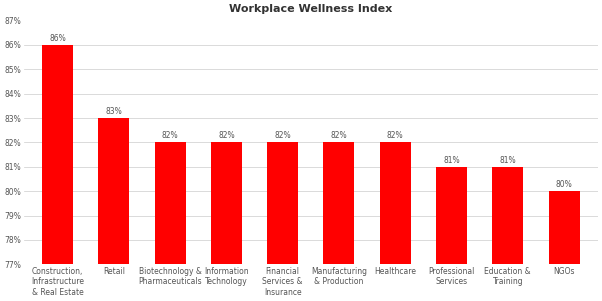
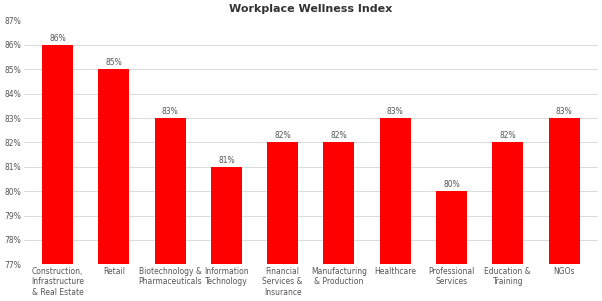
Retail: 83% -> 85%
Biotechnology & Pharmaceuticals: 82% -> 83%
Information Technology: 82% -> 81%
Healthcare: 82% -> 83%
Professional Services: 81% -> 80%
Education & Training: 81% -> 82%
NGOs: 80% -> 83%
